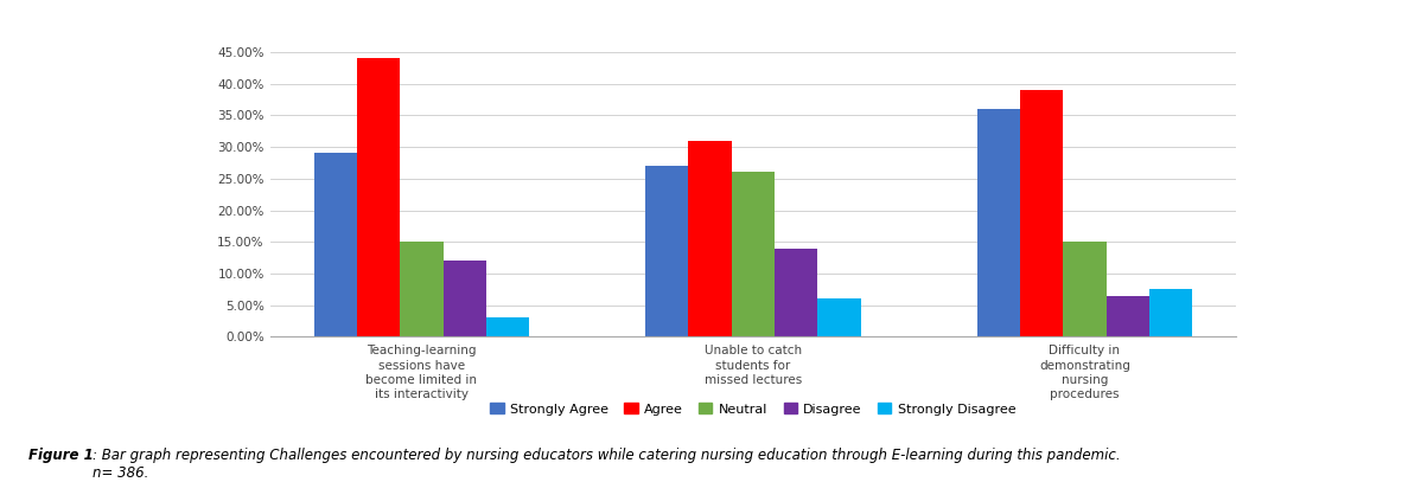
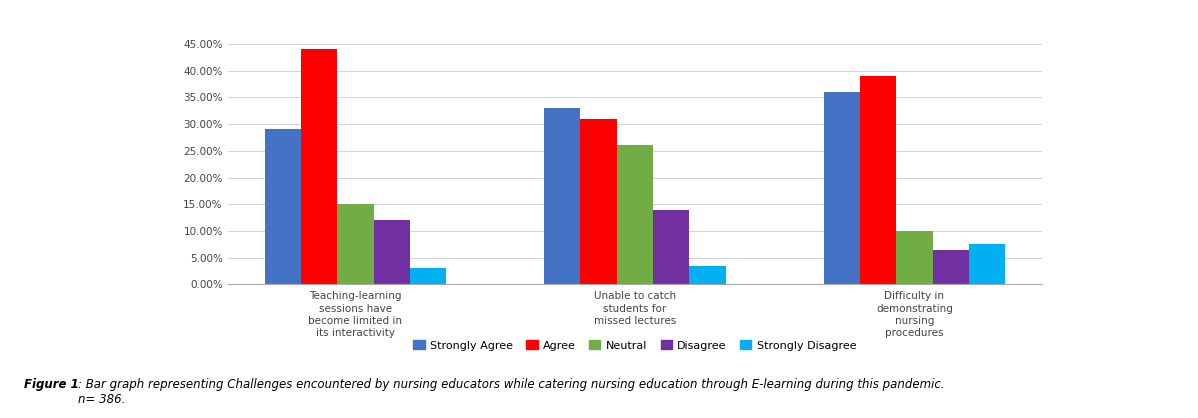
Strongly Agree/Unable to catch students for missed lectures: 27% -> 33%
Strongly Disagree/Unable to catch students for missed lectures: 6.0% -> 3.4%
Neutral/Difficulty in demonstrating nursing procedures: 15% -> 10%
